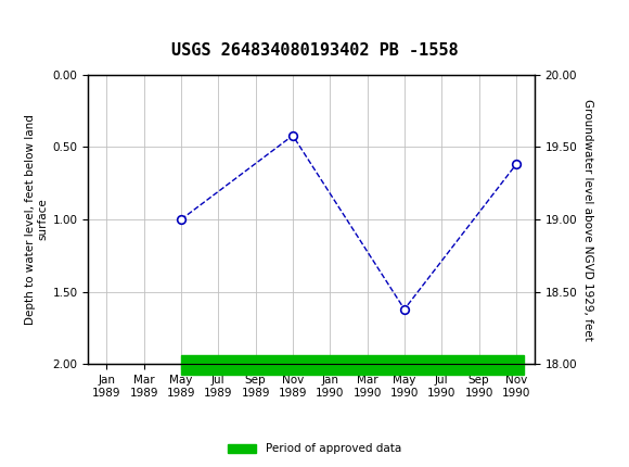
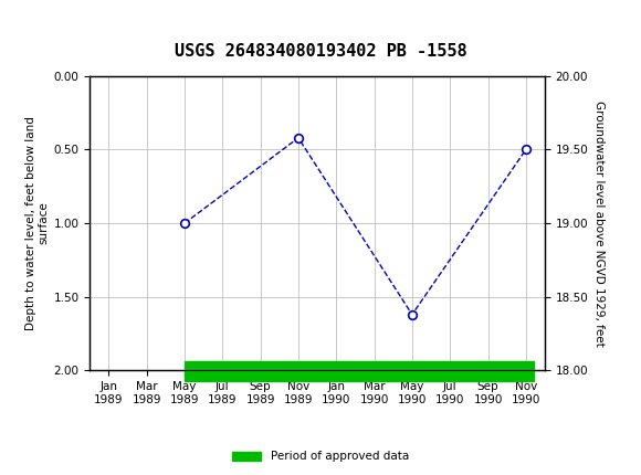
Nov 1990: 0.62 -> 0.50
